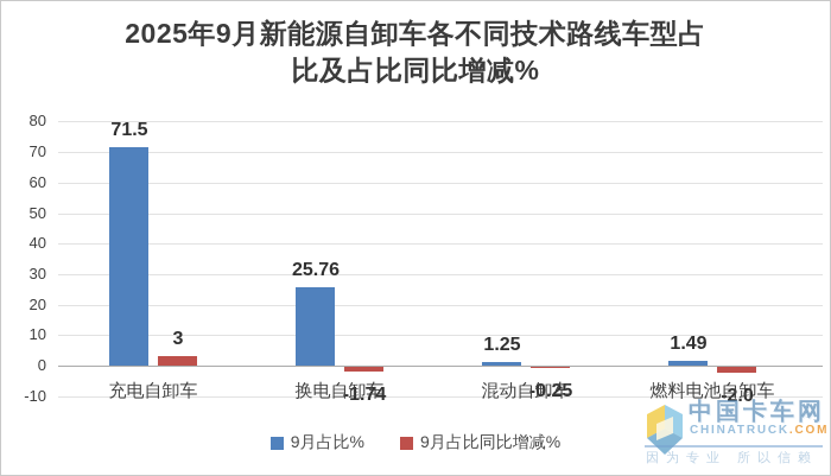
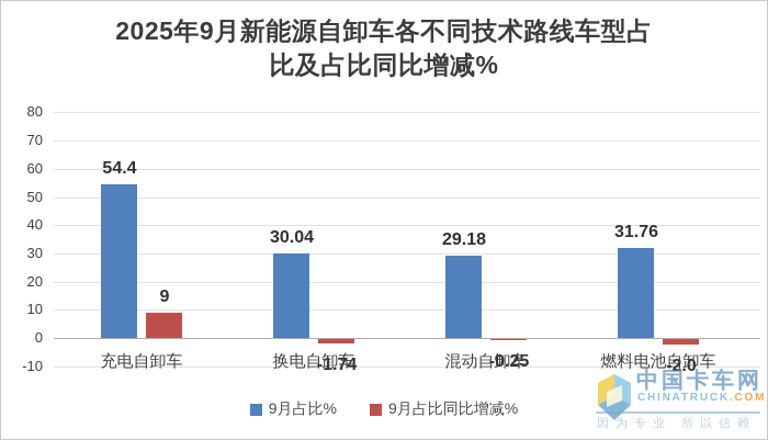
9月占比%/充电自卸车: 71.5 -> 54.4
9月占比同比增减%/充电自卸车: 3 -> 9
9月占比%/换电自卸车: 25.76 -> 30.04
9月占比%/混动自卸车: 1.25 -> 29.18
9月占比%/燃料电池自卸车: 1.49 -> 31.76
